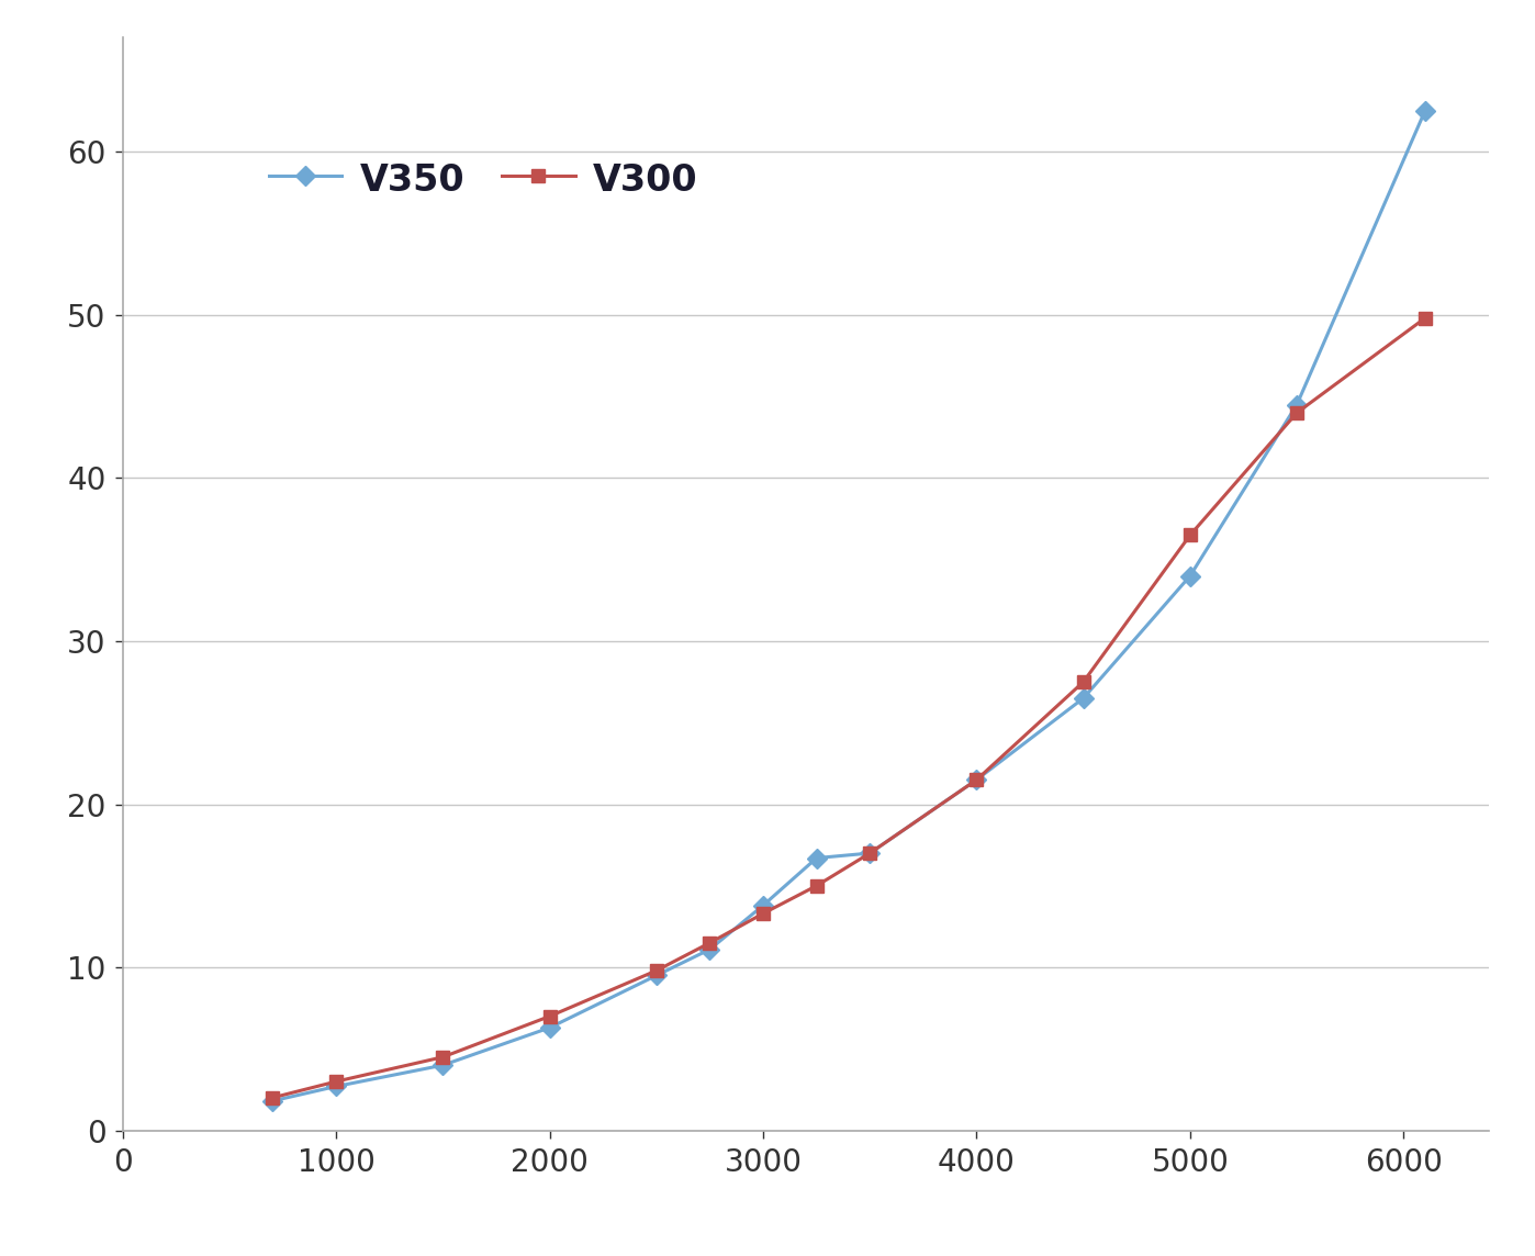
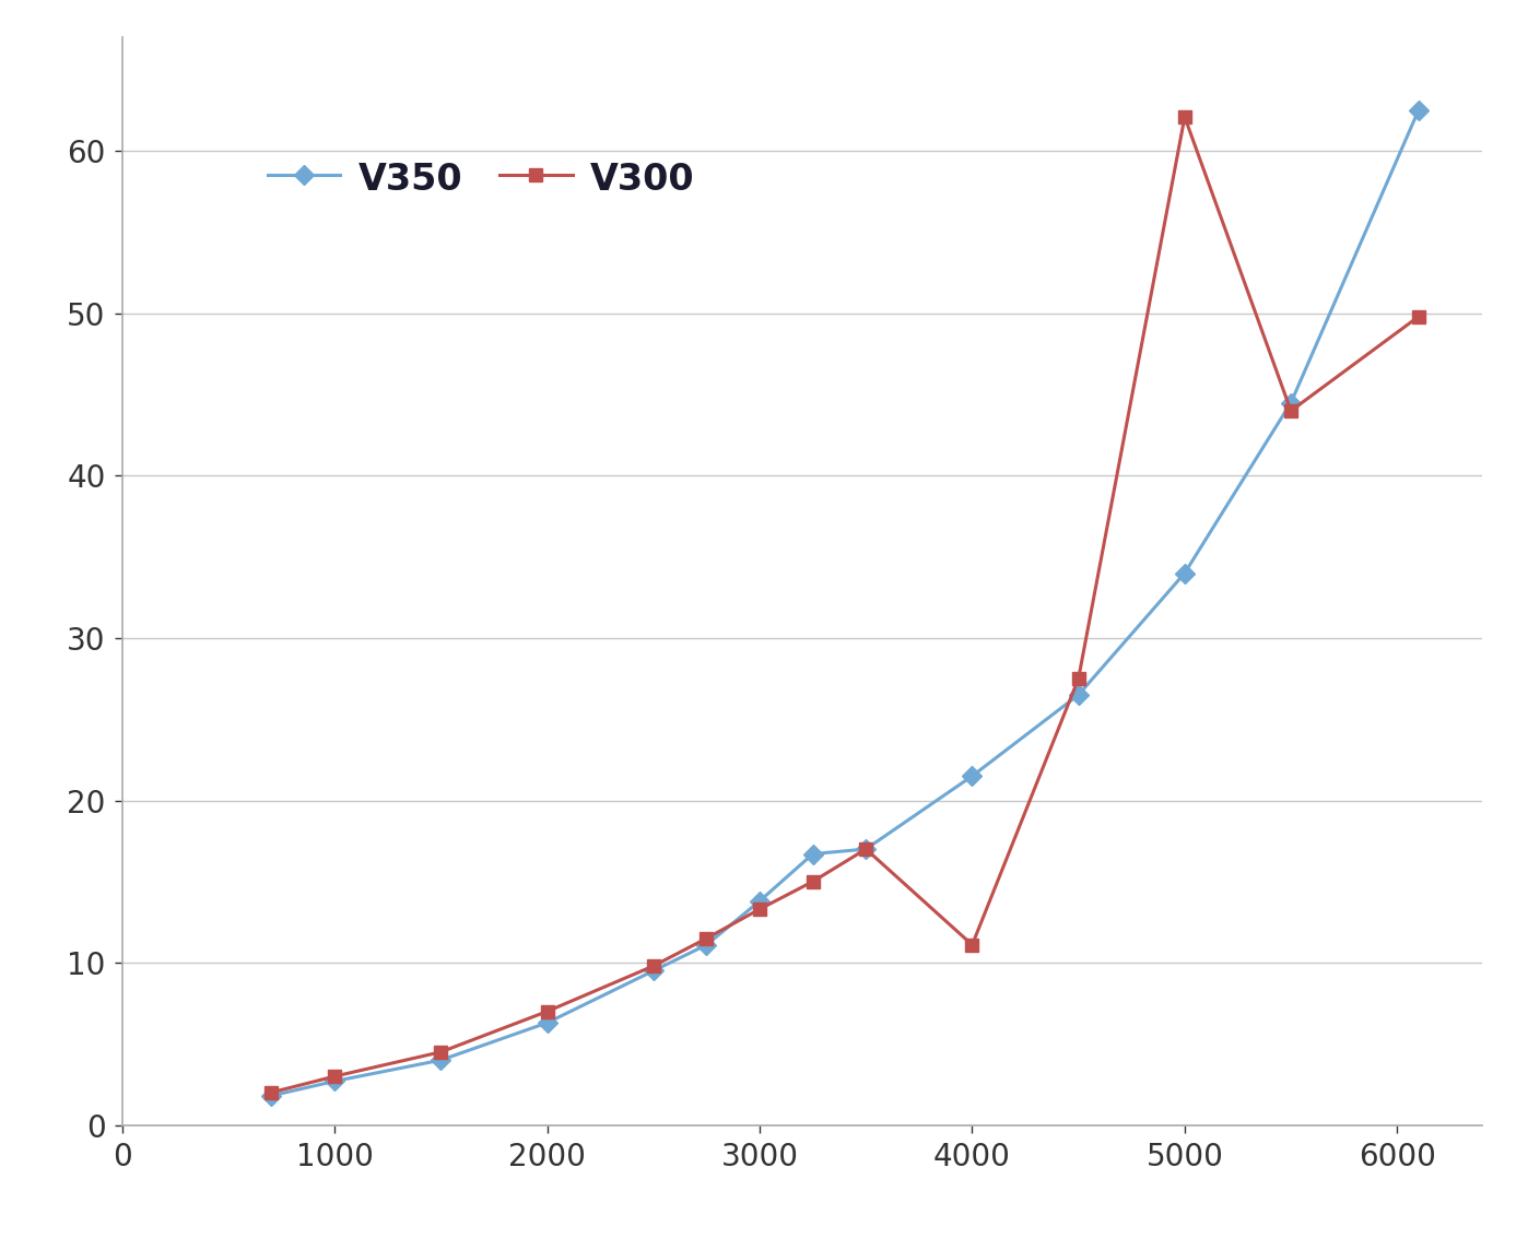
V300/4000: 21.5 -> 11.1
V300/5000: 36.5 -> 62.1
